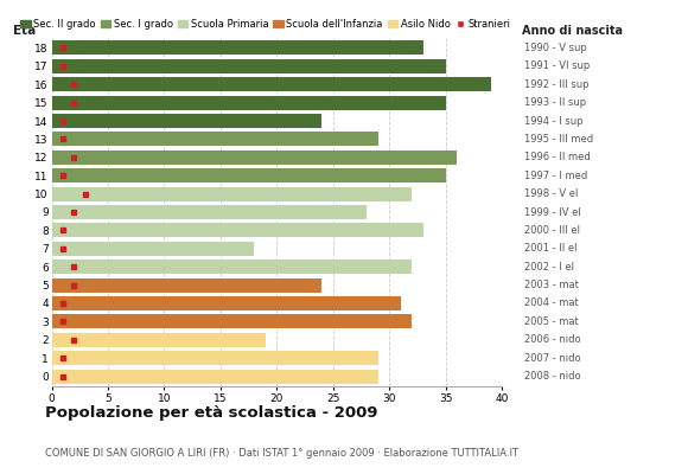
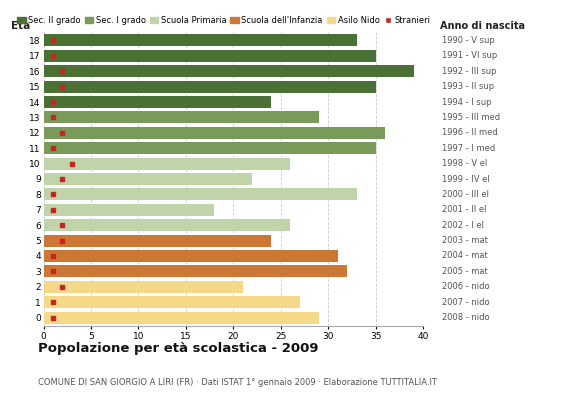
10: 32 -> 26
9: 28 -> 22
6: 32 -> 26
2: 19 -> 21
1: 29 -> 27
